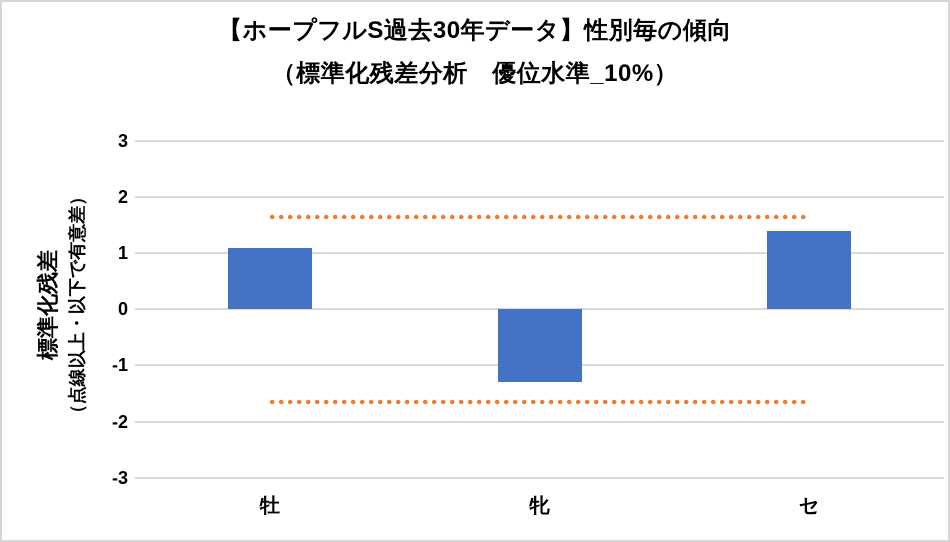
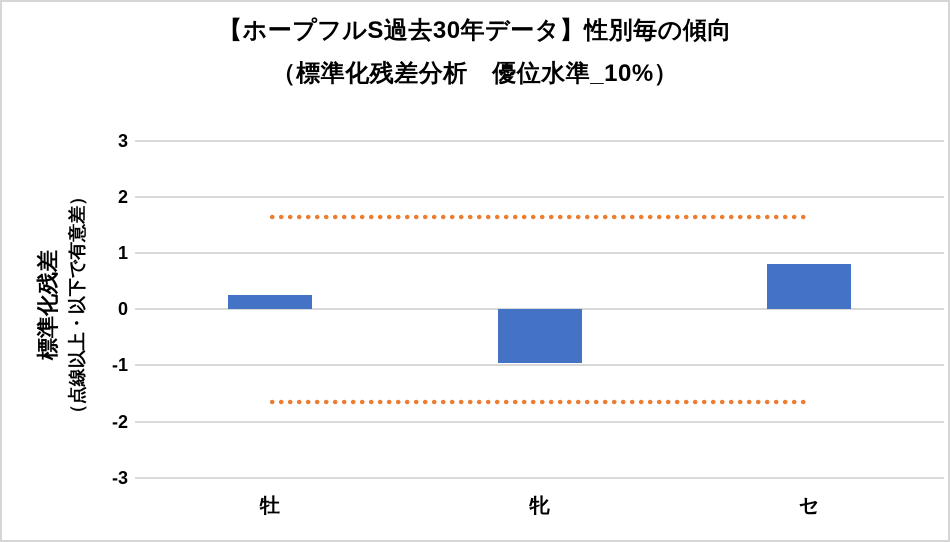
牡: 1.1 -> 0.2
牝: -1.3 -> -0.9
セ: 1.4 -> 0.8
